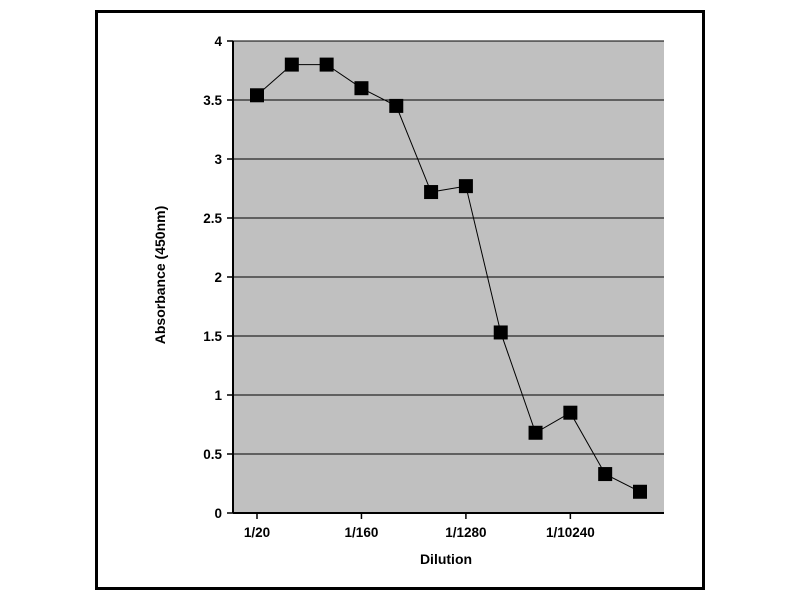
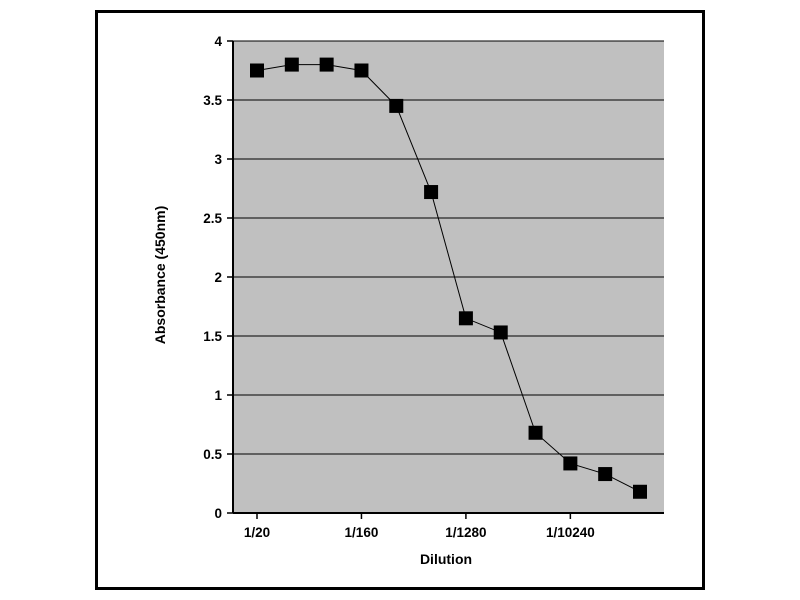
1/20: 3.54 -> 3.75
1/160: 3.60 -> 3.75
1/1280: 2.77 -> 1.65
1/10240: 0.85 -> 0.42
